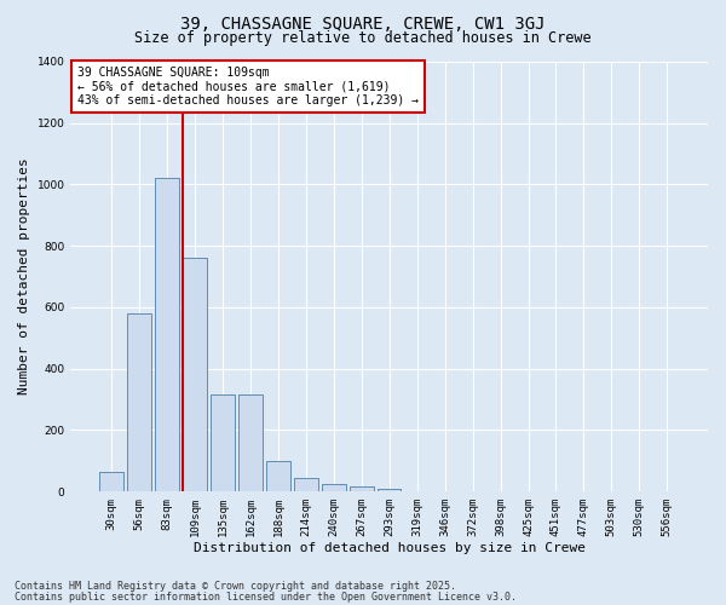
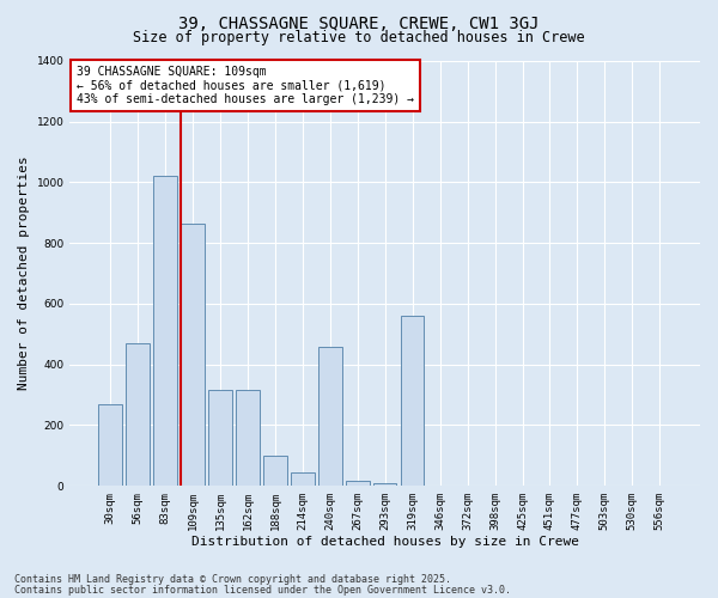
30sqm: 65 -> 270
56sqm: 580 -> 470
109sqm: 760 -> 865
240sqm: 25 -> 460
319sqm: 2 -> 560
